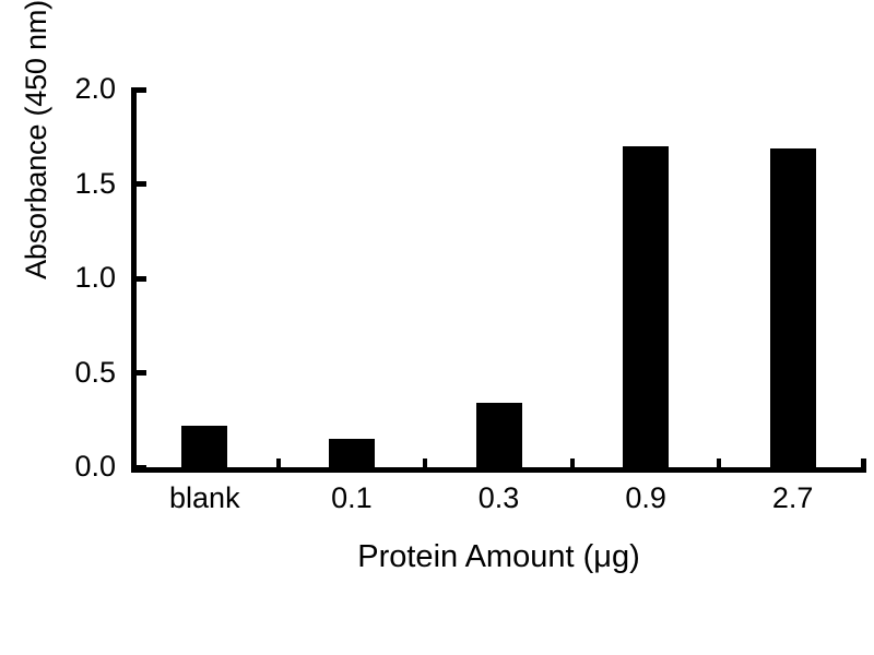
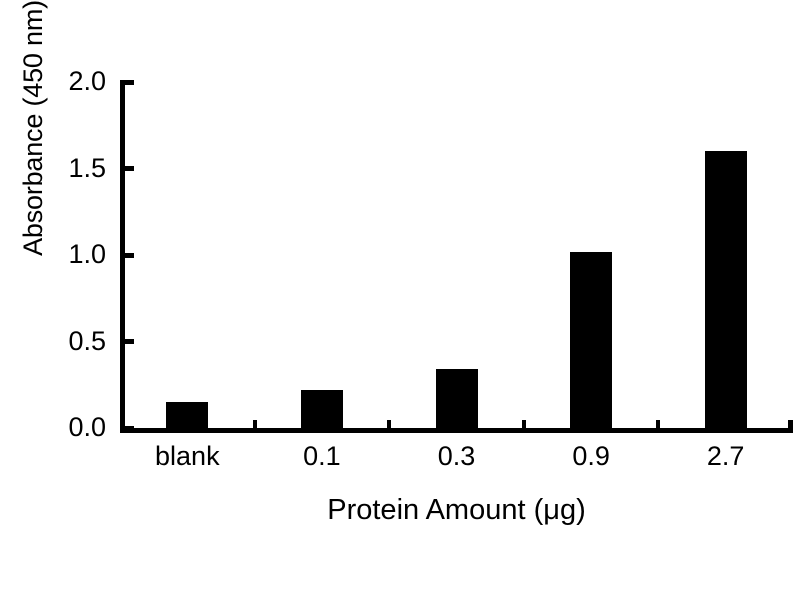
blank: 0.22 -> 0.15
0.1: 0.15 -> 0.22
0.9: 1.70 -> 1.02
2.7: 1.69 -> 1.60
